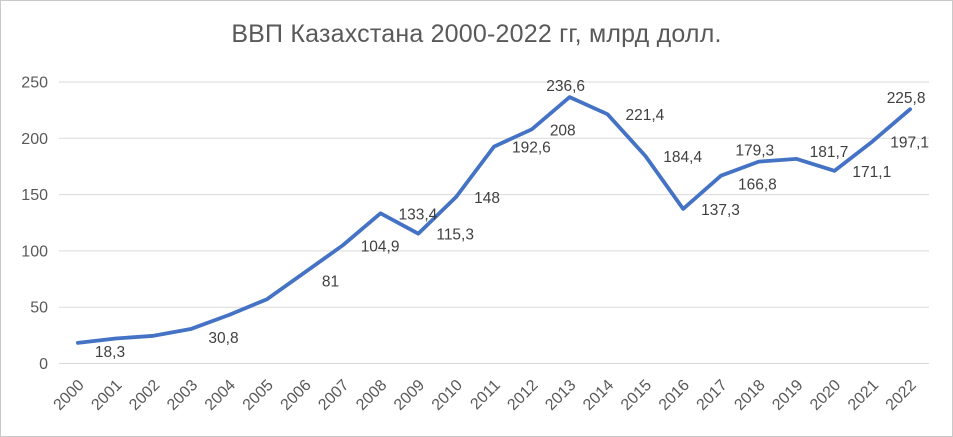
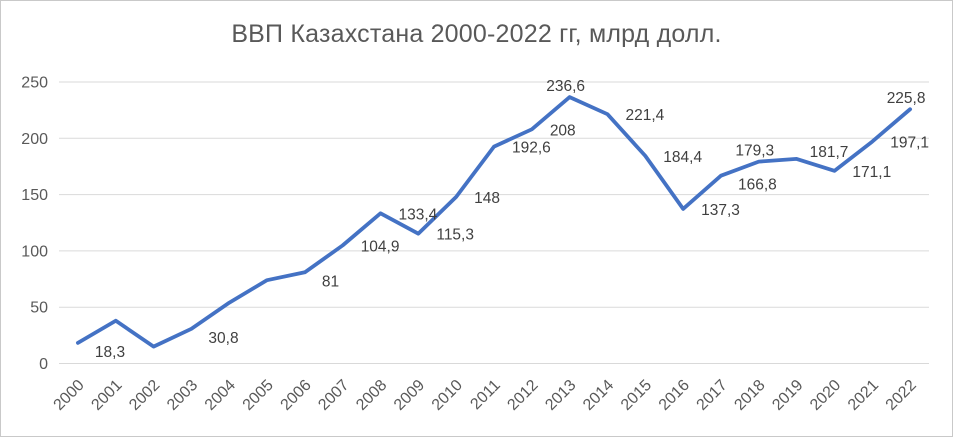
2001: 22 -> 38
2002: 25 -> 15
2004: 43 -> 54
2005: 57 -> 74
